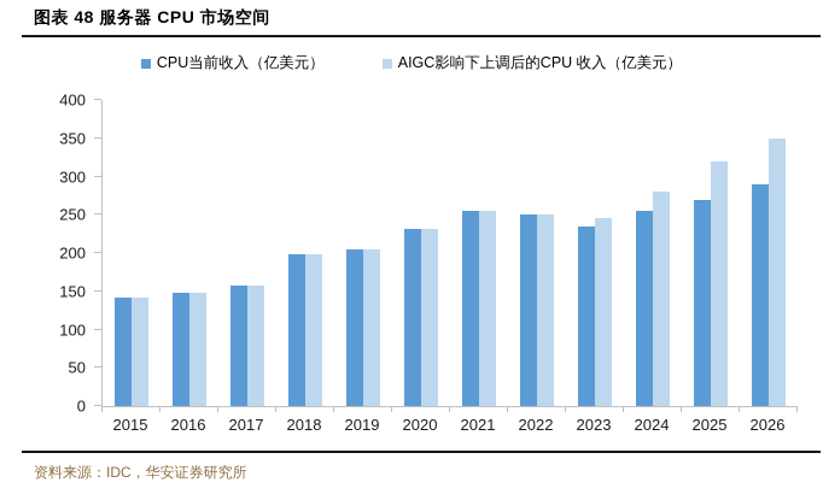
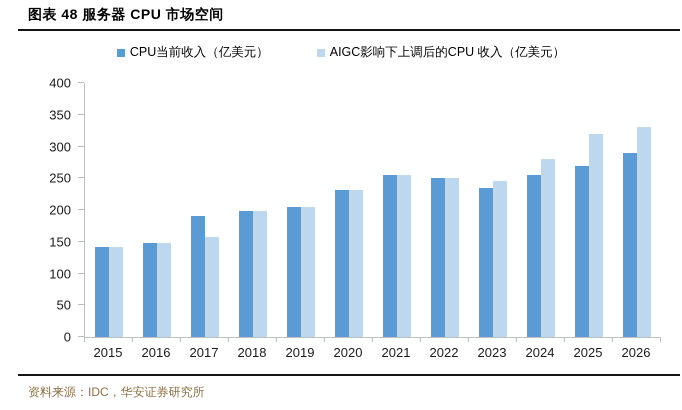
CPU当前收入（亿美元）/2017: 160 -> 190
AIGC影响下上调后的CPU 收入（亿美元）/2026: 350 -> 330
